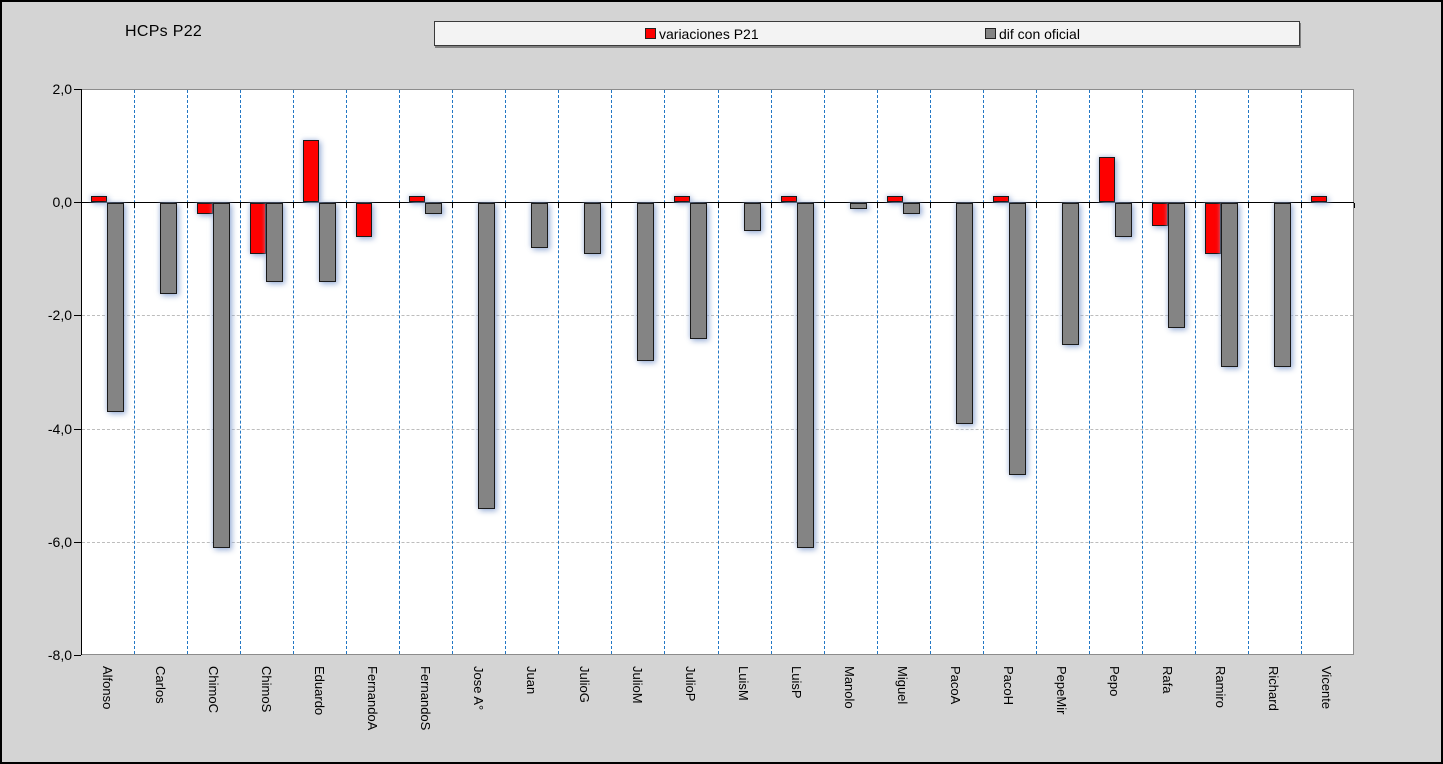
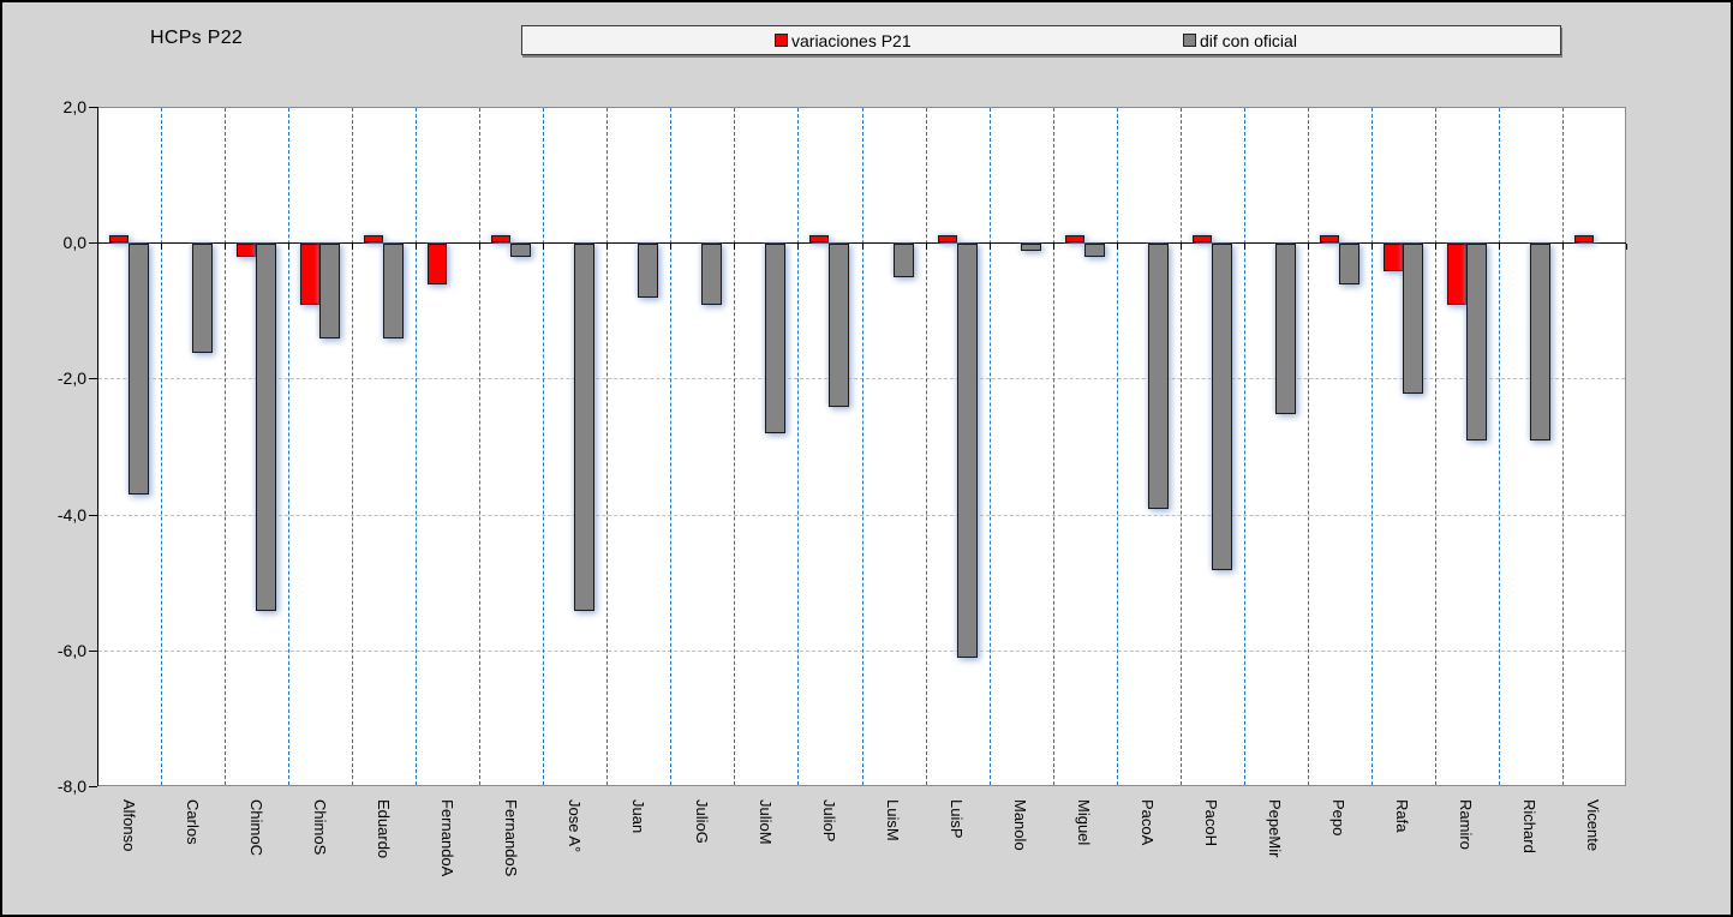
dif con oficial/ChimoC: -6,1 -> -5,4
variaciones P21/Eduardo: 1,1 -> 0,1
variaciones P21/Pepo: 0,8 -> 0,1
